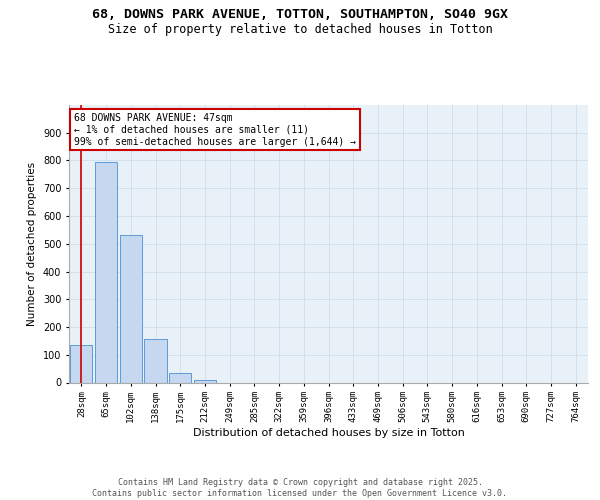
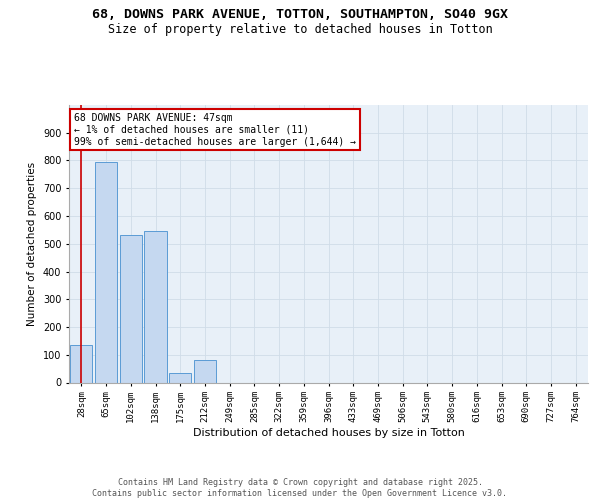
138sqm: 158 -> 545
212sqm: 8 -> 80
